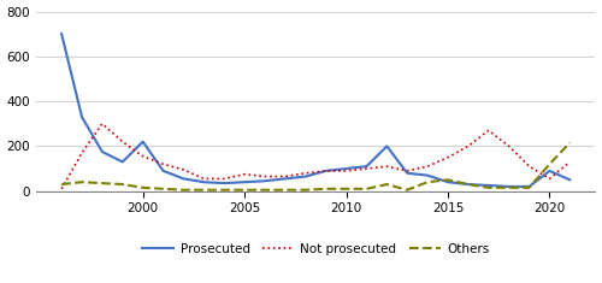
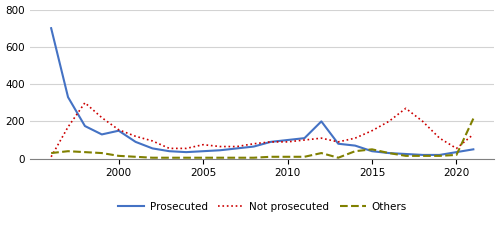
Prosecuted/2000: 220 -> 150
Prosecuted/2020: 90 -> 40
Others/2020: 120 -> 20
